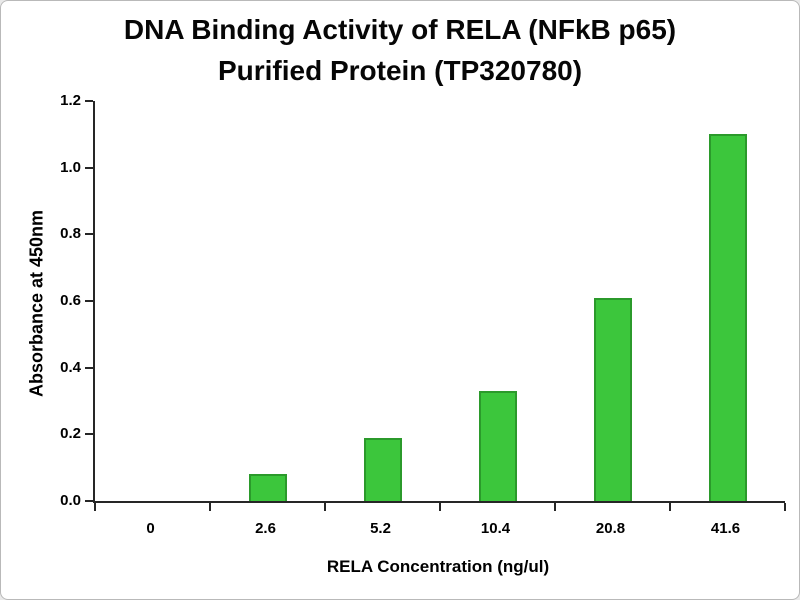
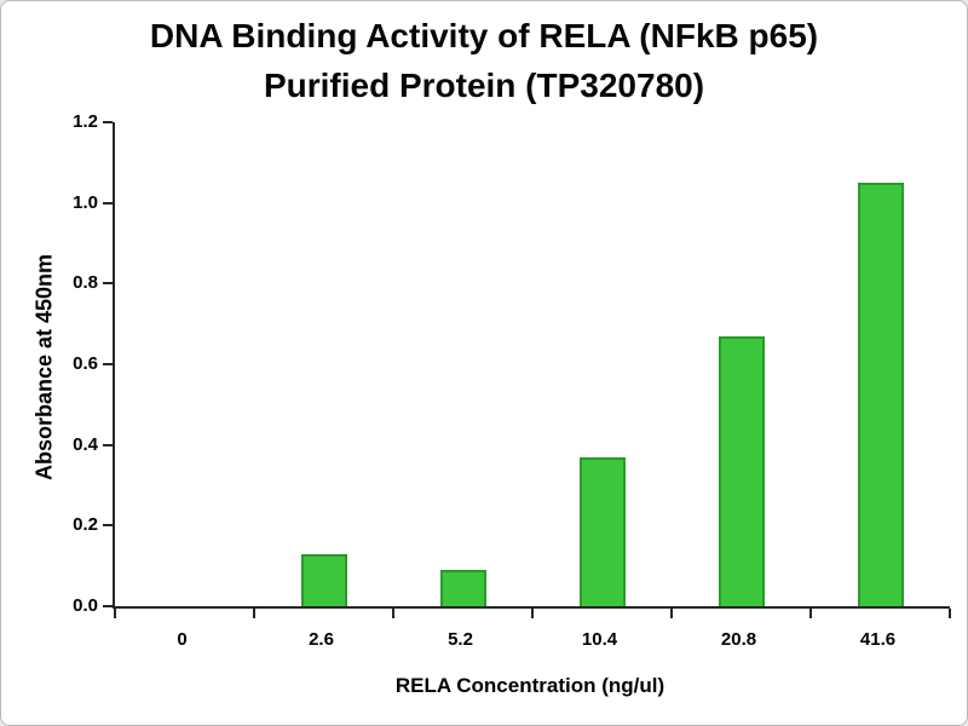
2.6: 0.08 -> 0.13
5.2: 0.19 -> 0.09
10.4: 0.33 -> 0.37
20.8: 0.61 -> 0.67
41.6: 1.10 -> 1.05
